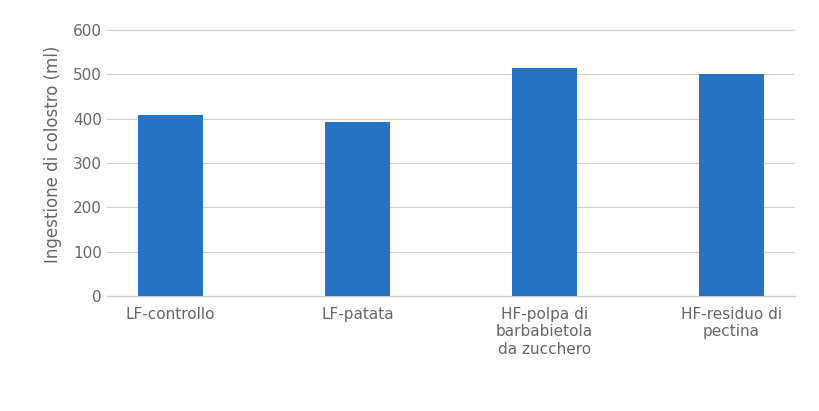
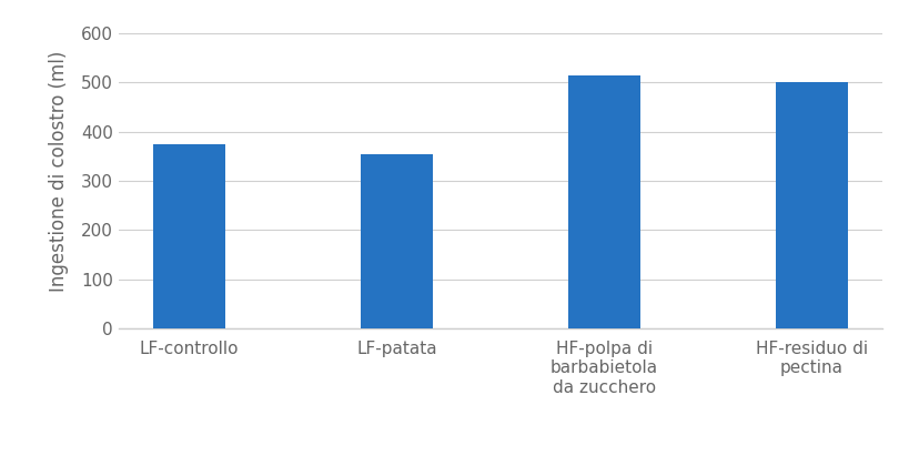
LF-controllo: 408 -> 375
LF-patata: 393 -> 355
